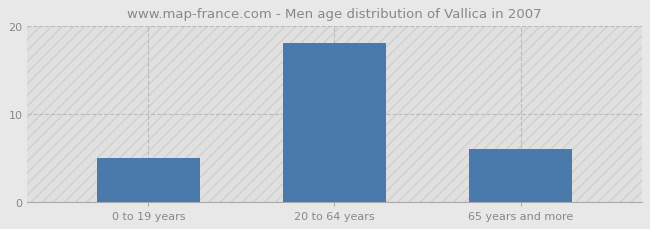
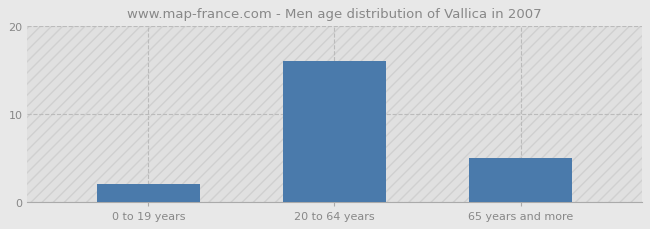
0 to 19 years: 5 -> 2
20 to 64 years: 18 -> 16
65 years and more: 6 -> 5
